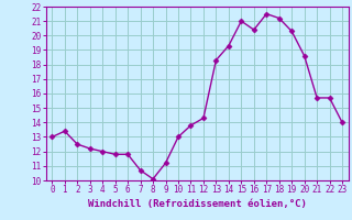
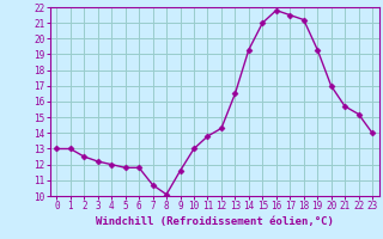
1: 13.4 -> 13.0
9: 11.2 -> 11.6
13: 18.3 -> 16.5
16: 20.4 -> 21.8
19: 20.3 -> 19.3
20: 18.6 -> 17.0
22: 15.7 -> 15.2
